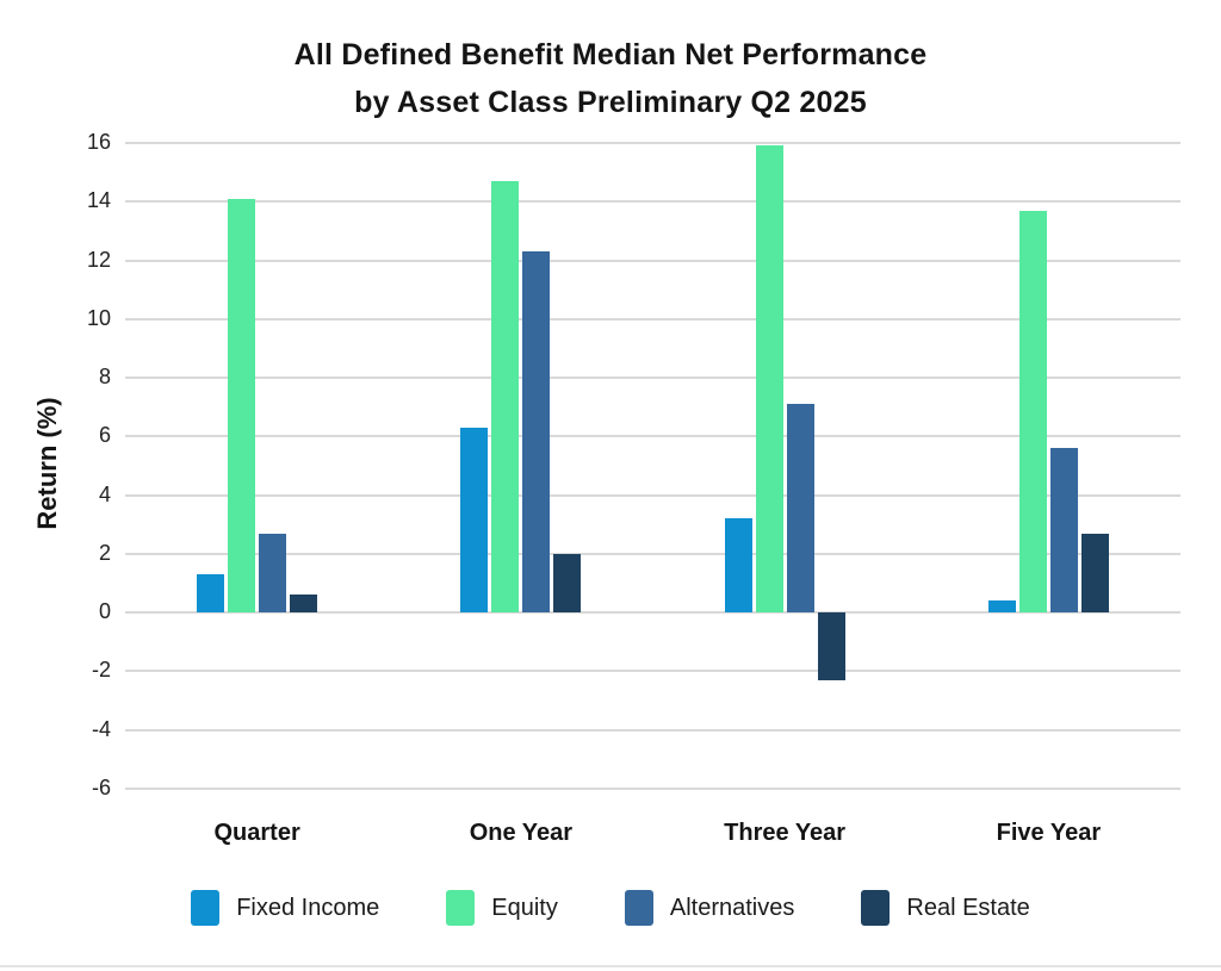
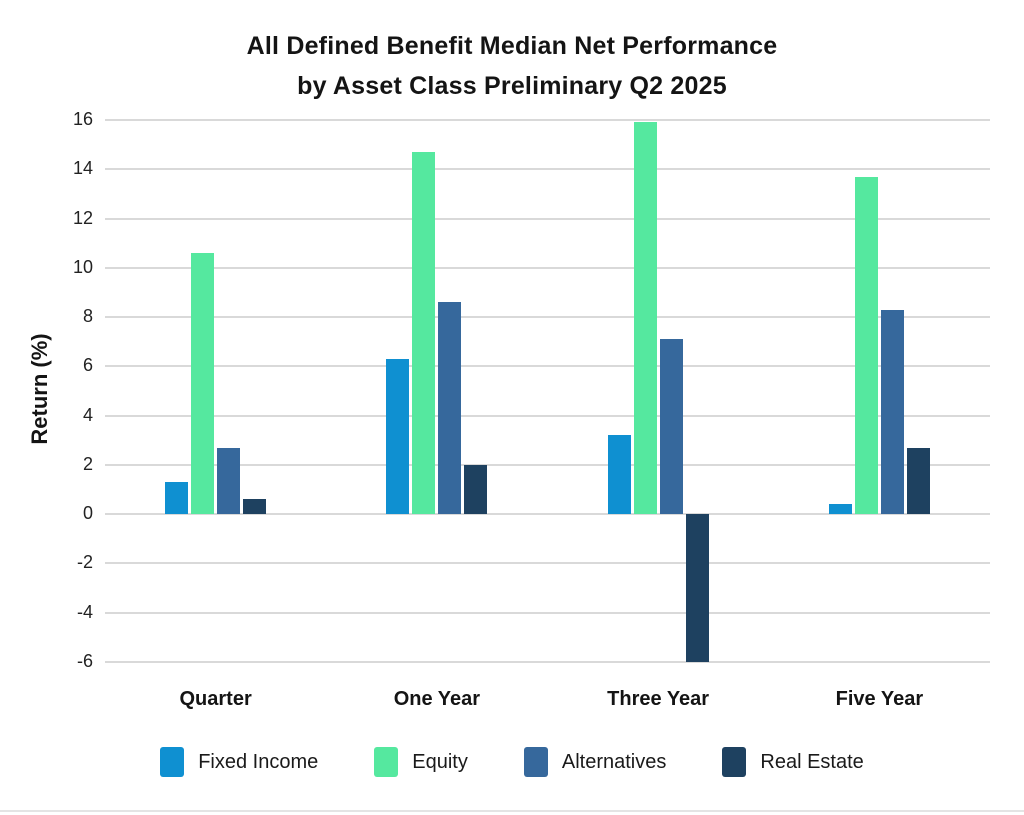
Equity/Quarter: 14.1 -> 10.6
Alternatives/One Year: 12.3 -> 8.6
Real Estate/Three Year: -2.3 -> -6.0
Alternatives/Five Year: 5.6 -> 8.3
